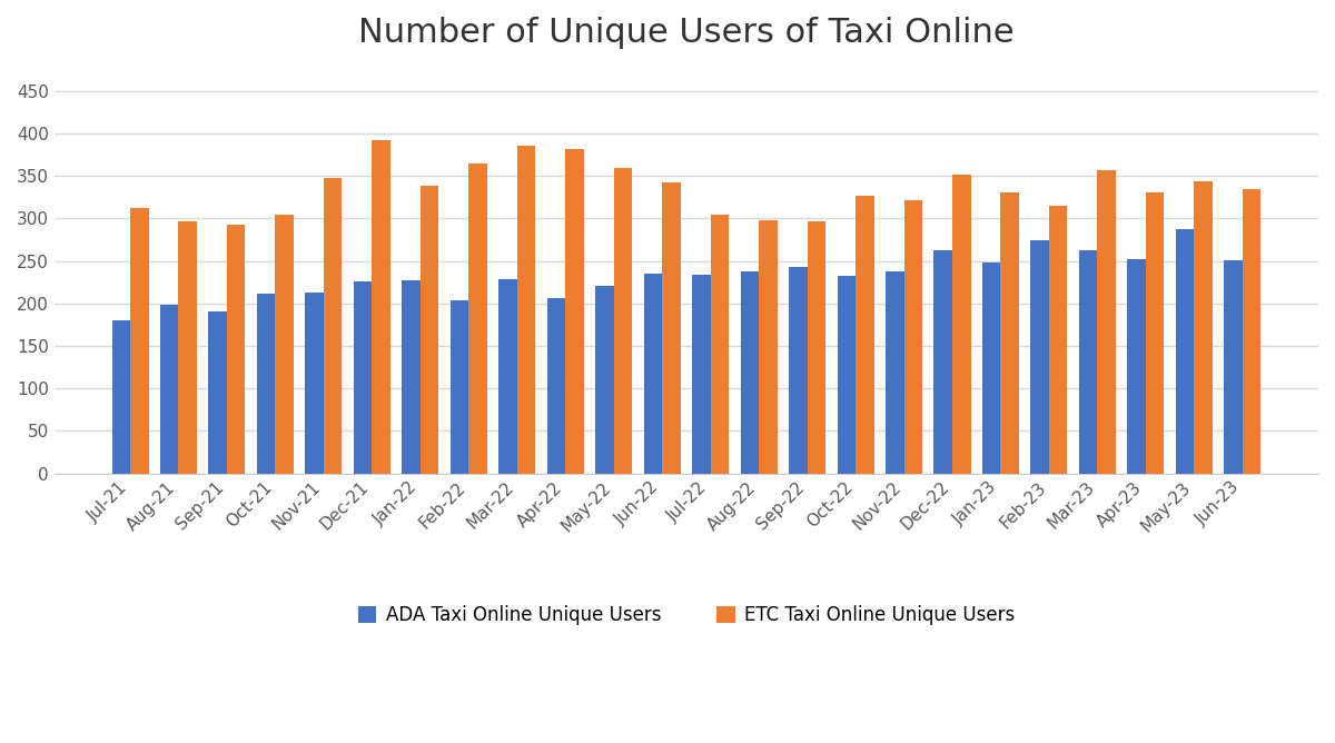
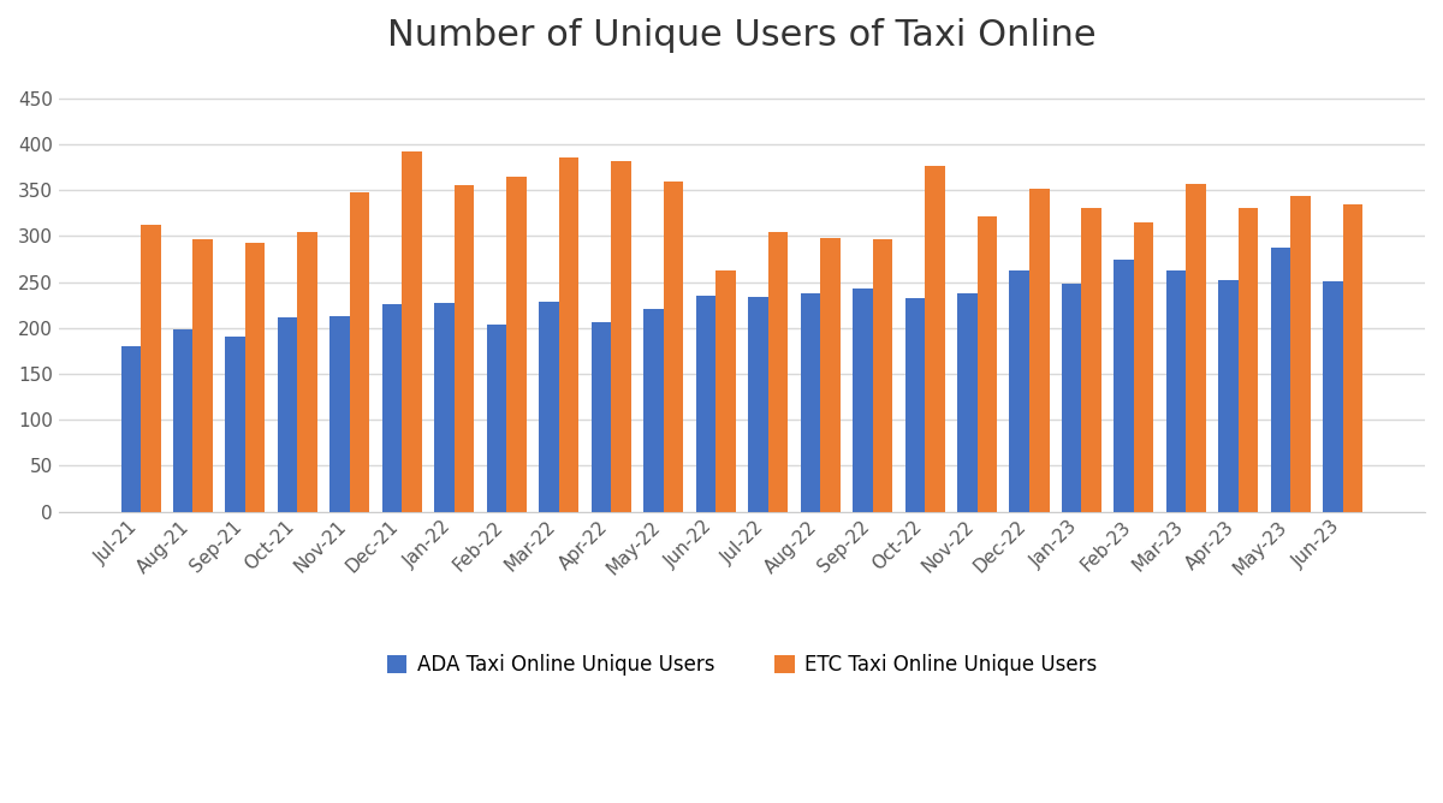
ETC Taxi Online Unique Users/Jan-22: 339 -> 356
ETC Taxi Online Unique Users/Jun-22: 343 -> 262
ETC Taxi Online Unique Users/Oct-22: 327 -> 376
